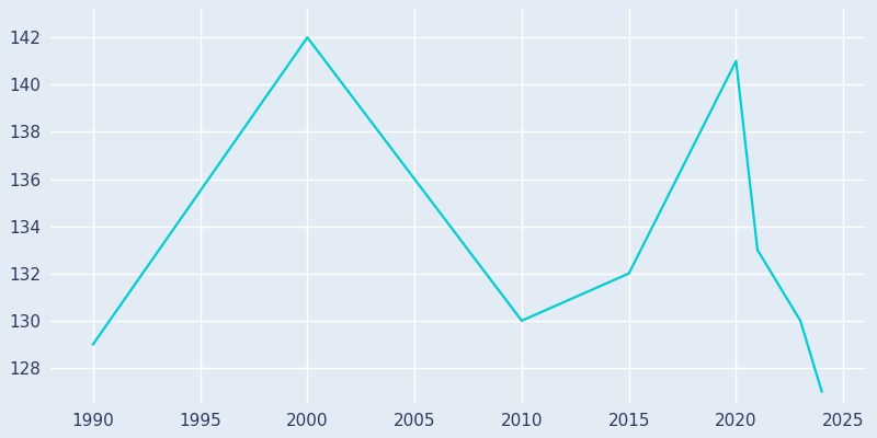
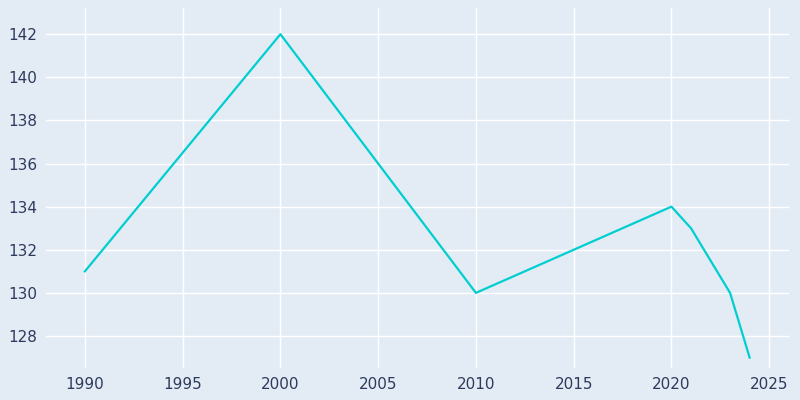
1990: 129 -> 131
2020: 141 -> 134
